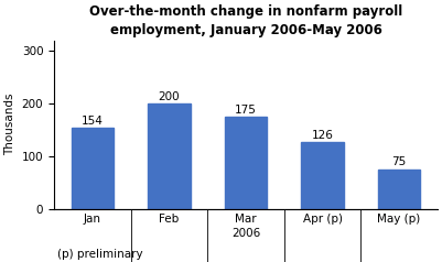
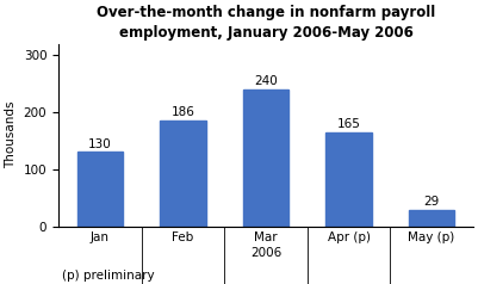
Jan: 154 -> 130
Feb: 200 -> 186
Mar: 175 -> 240
Apr (p): 126 -> 165
May (p): 75 -> 29
